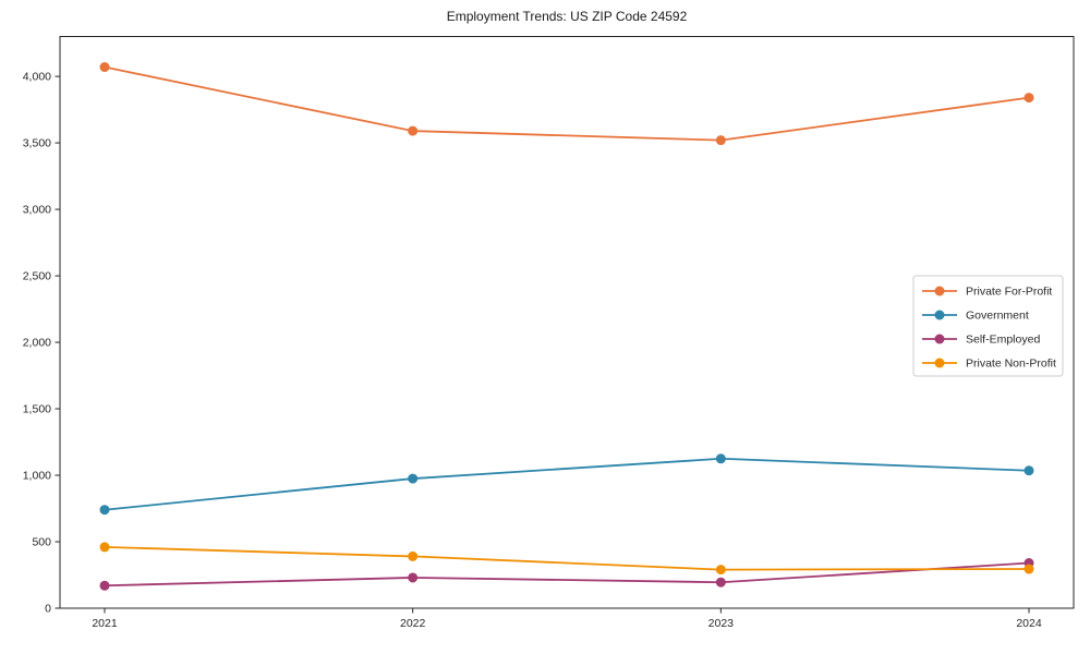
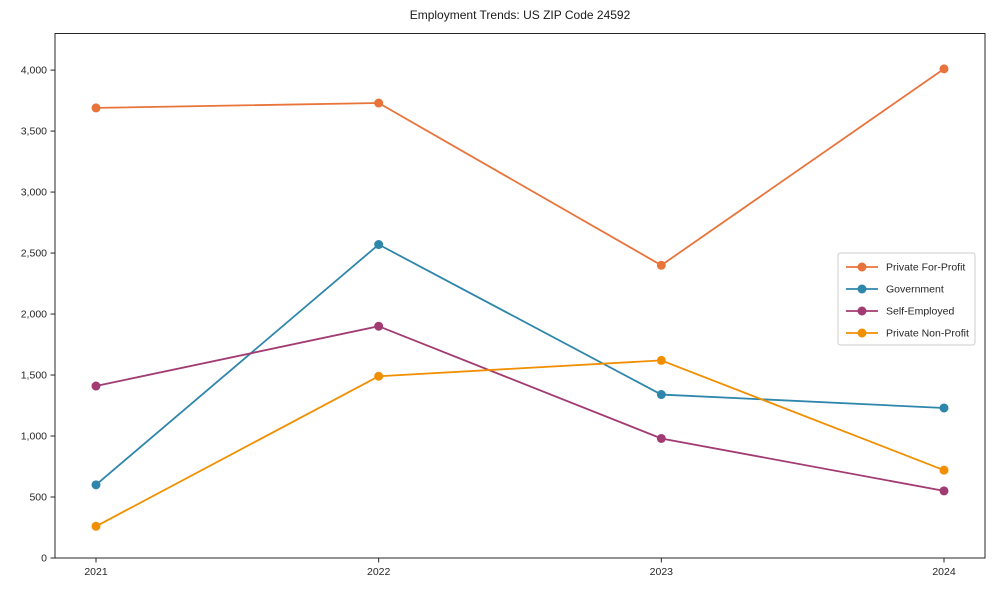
Private For-Profit/2021: 4070 -> 3690
Government/2021: 740 -> 600
Self-Employed/2021: 170 -> 1410
Private Non-Profit/2021: 460 -> 260
Private For-Profit/2022: 3590 -> 3730
Government/2022: 980 -> 2570
Self-Employed/2022: 230 -> 1900
Private Non-Profit/2022: 390 -> 1490
Private For-Profit/2023: 3520 -> 2400
Government/2023: 1120 -> 1340
Self-Employed/2023: 200 -> 980
Private Non-Profit/2023: 290 -> 1620
Private For-Profit/2024: 3840 -> 4010
Government/2024: 1040 -> 1230
Self-Employed/2024: 340 -> 550
Private Non-Profit/2024: 300 -> 720
